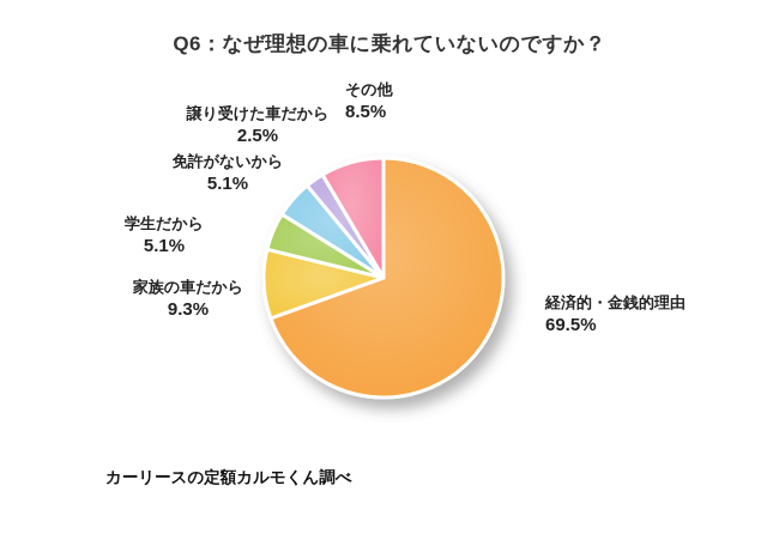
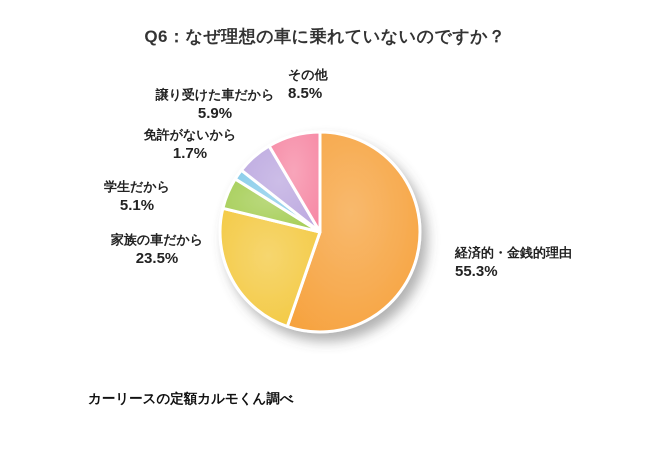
経済的・金銭的理由: 69.5% -> 55.3%
家族の車だから: 9.3% -> 23.5%
免許がないから: 5.1% -> 1.7%
譲り受けた車だから: 2.5% -> 5.9%
